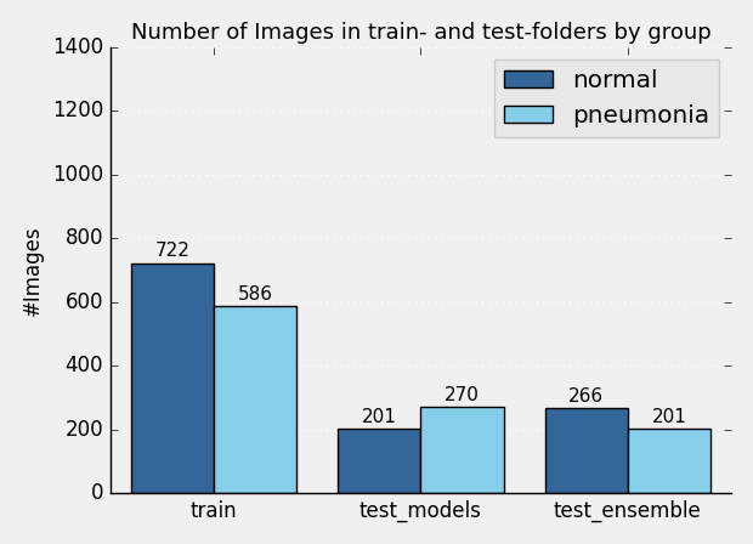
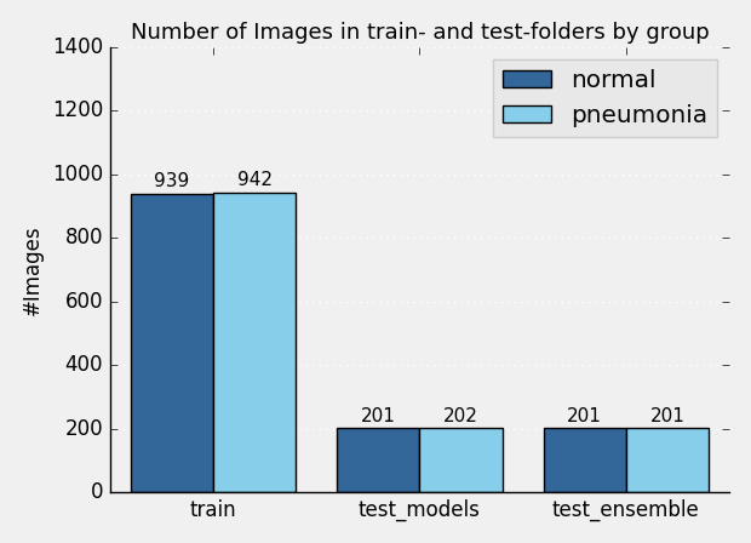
normal/train: 722 -> 939
pneumonia/train: 586 -> 942
pneumonia/test_models: 270 -> 202
normal/test_ensemble: 266 -> 201
